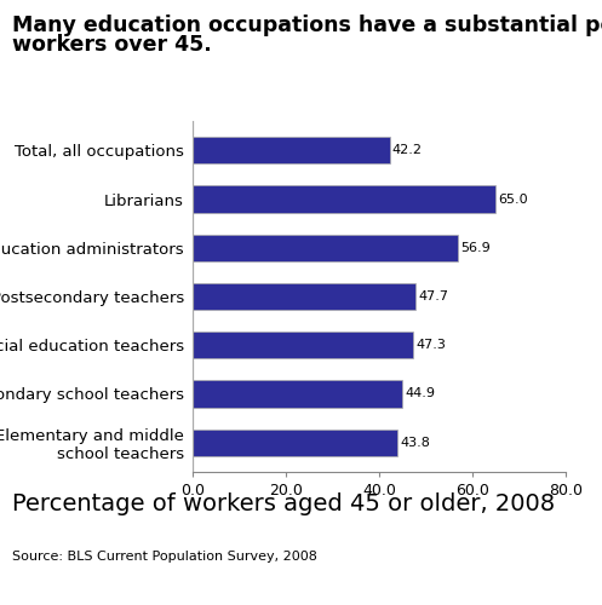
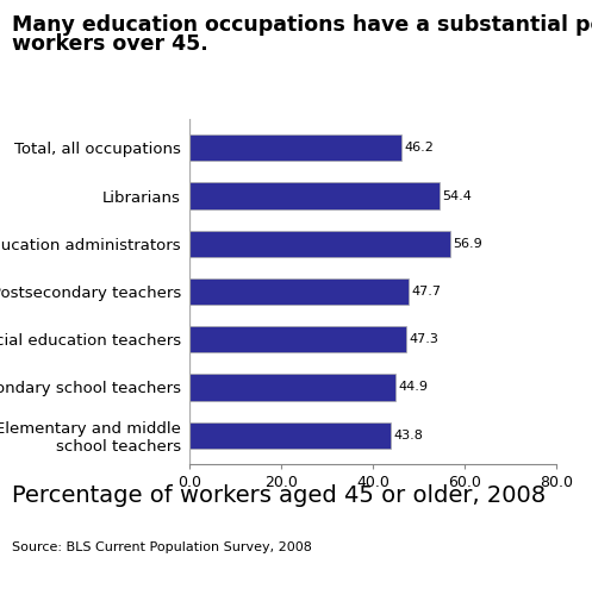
Total, all occupations: 42.2 -> 46.2
Librarians: 65.0 -> 54.4
